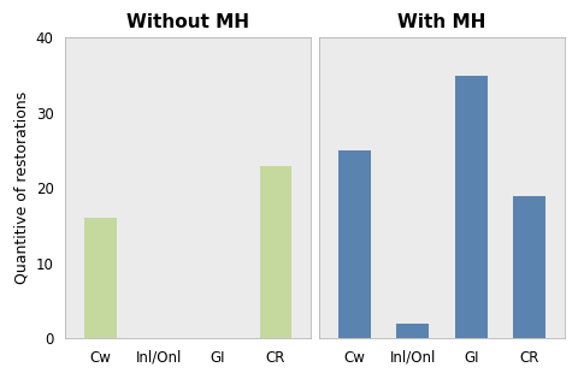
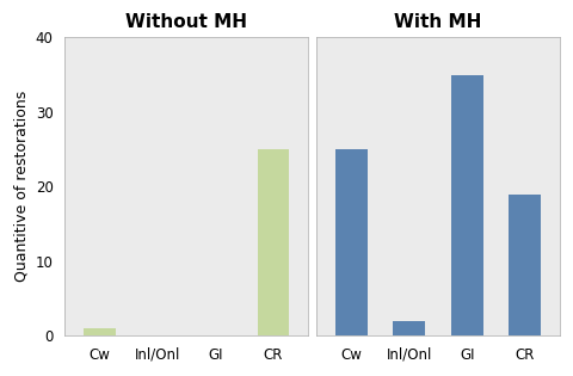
Without MH/Cw: 16 -> 1
Without MH/CR: 23 -> 25
